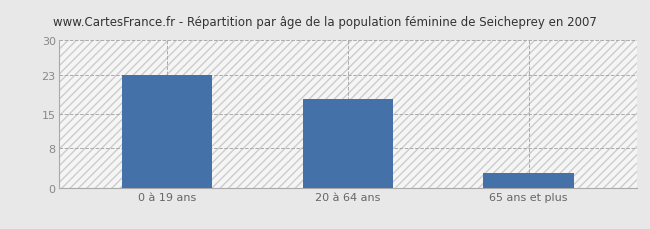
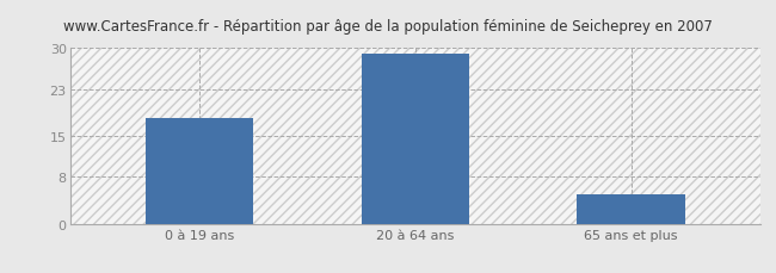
0 à 19 ans: 23 -> 18
20 à 64 ans: 18 -> 29
65 ans et plus: 3 -> 5
